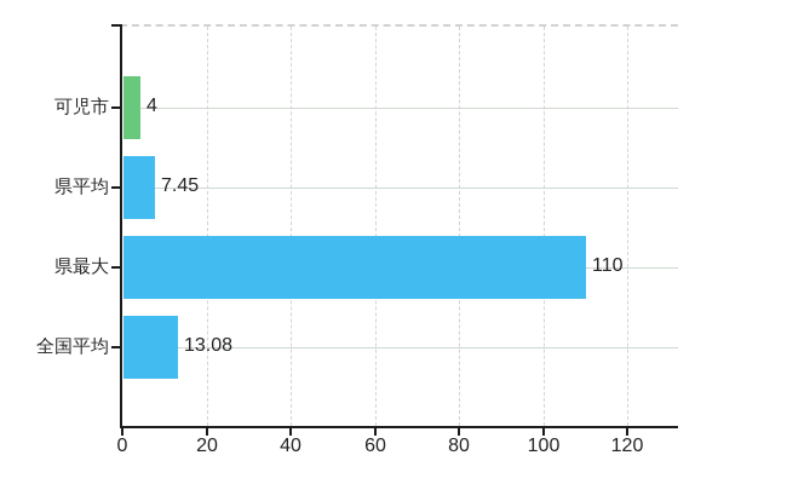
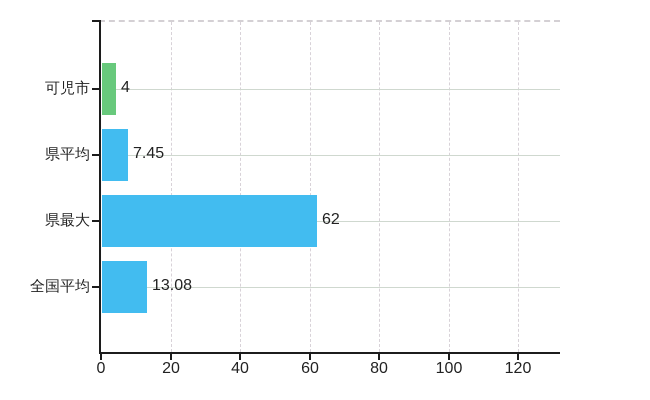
県最大: 110 -> 62
